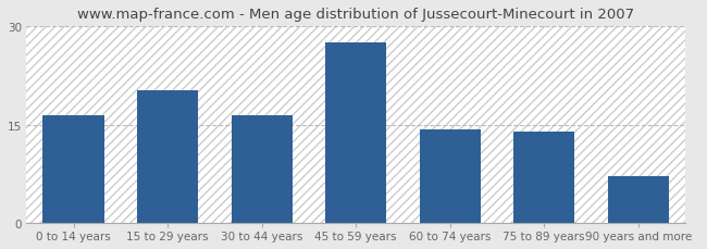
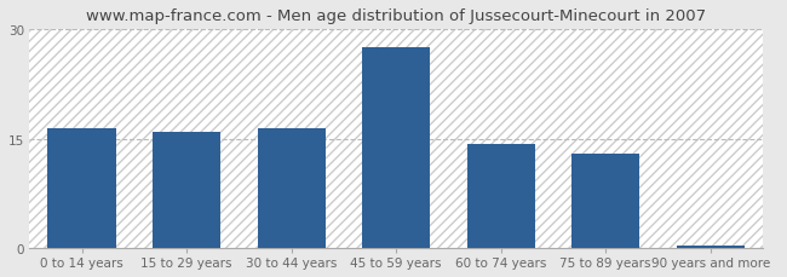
15 to 29 years: 20.2 -> 16.0
75 to 89 years: 14.0 -> 13.0
90 years and more: 7.2 -> 0.3
